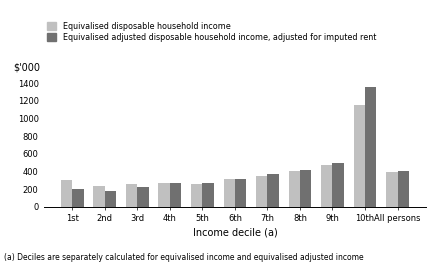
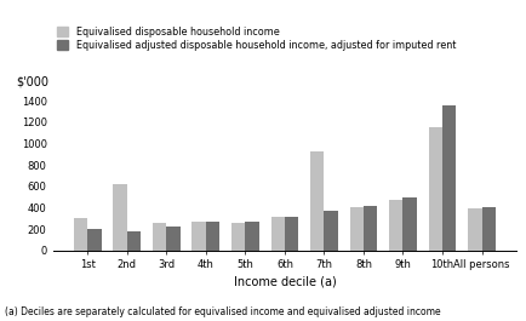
Equivalised disposable household income/2nd: 240 -> 620
Equivalised disposable household income/7th: 350 -> 920
